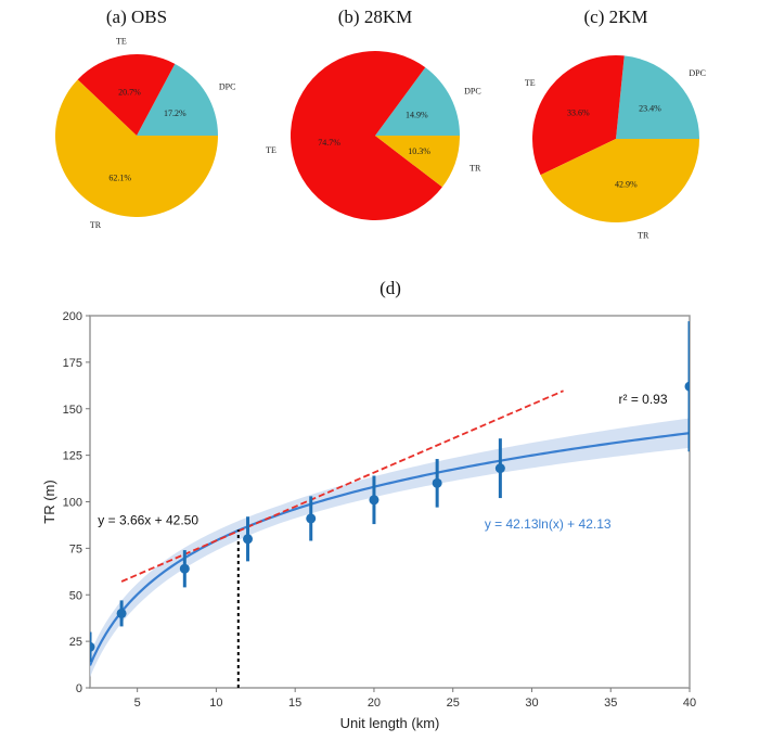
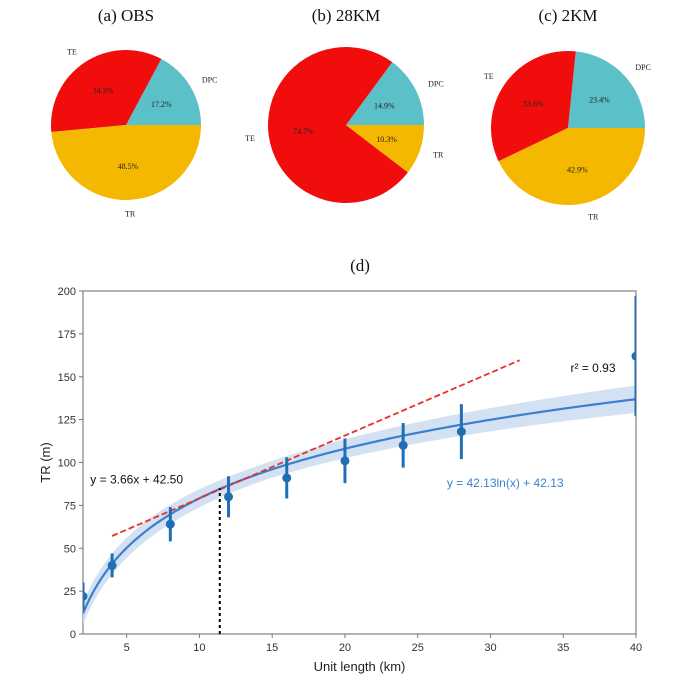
(a) OBS/TE: 20.7% -> 34.3%
(a) OBS/TR: 62.1% -> 48.5%
